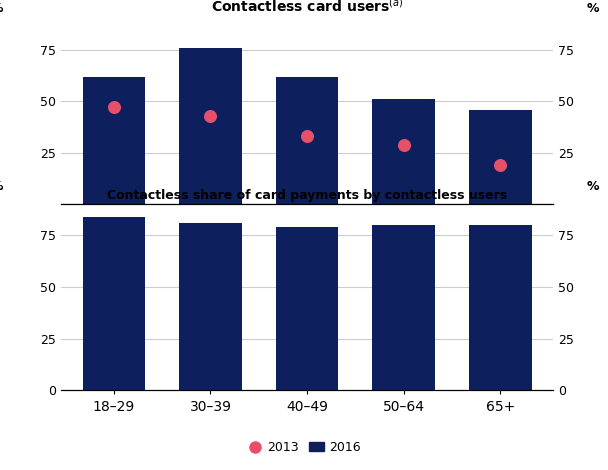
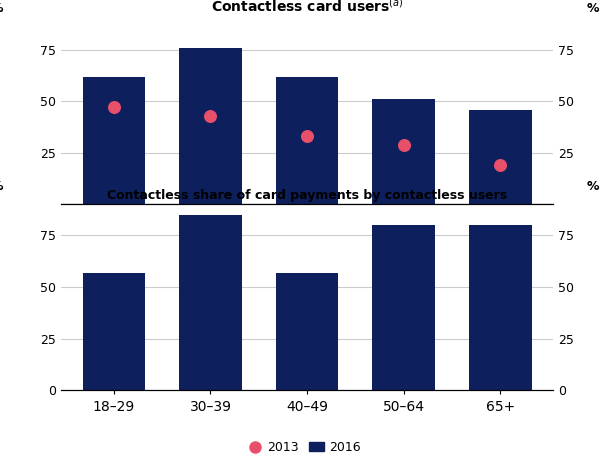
Contactless share of card payments by contactless users/18–29: 84 -> 57
Contactless share of card payments by contactless users/30–39: 81 -> 85
Contactless share of card payments by contactless users/40–49: 79 -> 57
